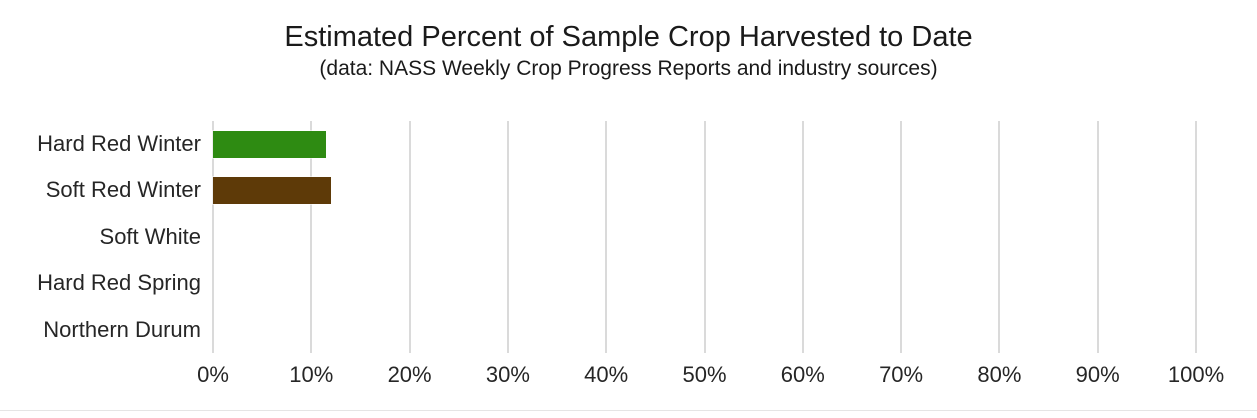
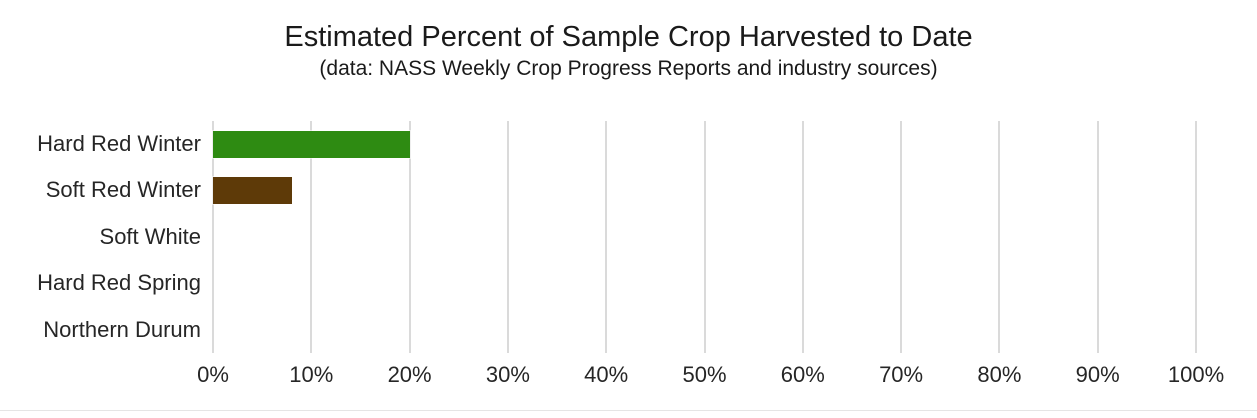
Hard Red Winter: 12% -> 20%
Soft Red Winter: 12% -> 8%
